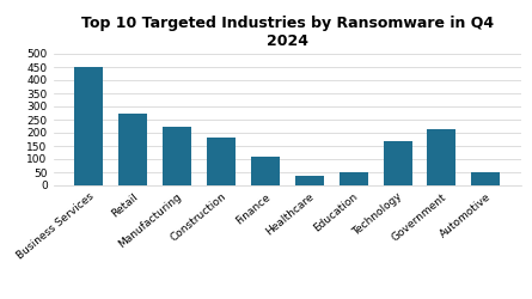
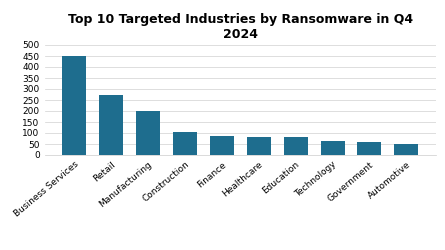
Manufacturing: 225 -> 200
Construction: 180 -> 105
Finance: 110 -> 85
Healthcare: 35 -> 80
Education: 50 -> 80
Technology: 170 -> 65
Government: 215 -> 57
